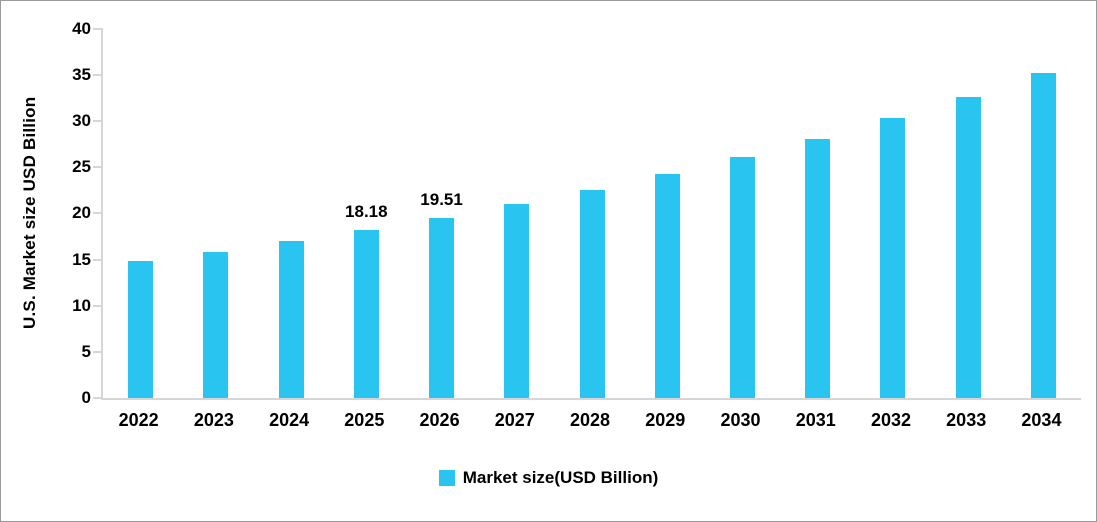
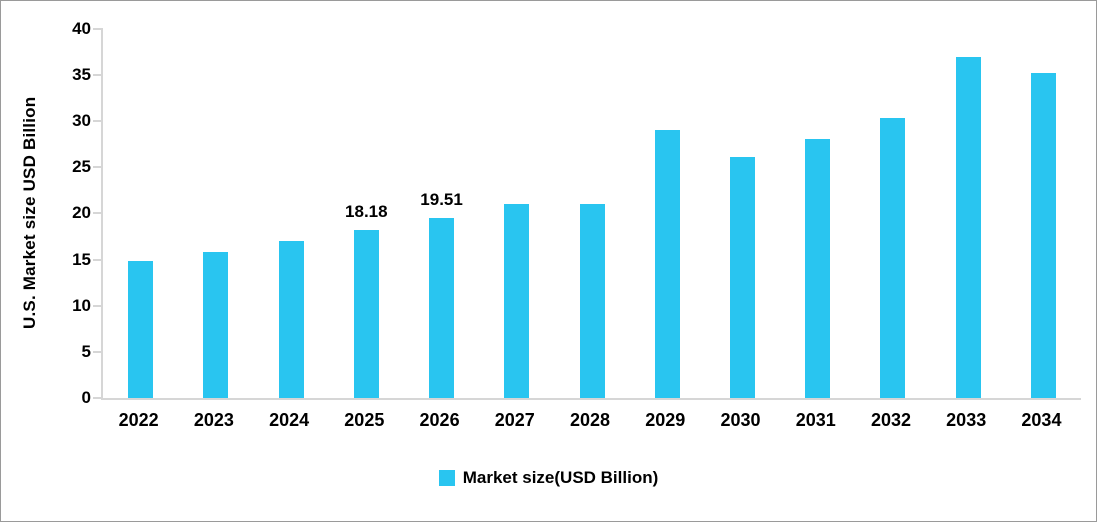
2028: 23 -> 21
2029: 24 -> 29
2033: 33 -> 37
